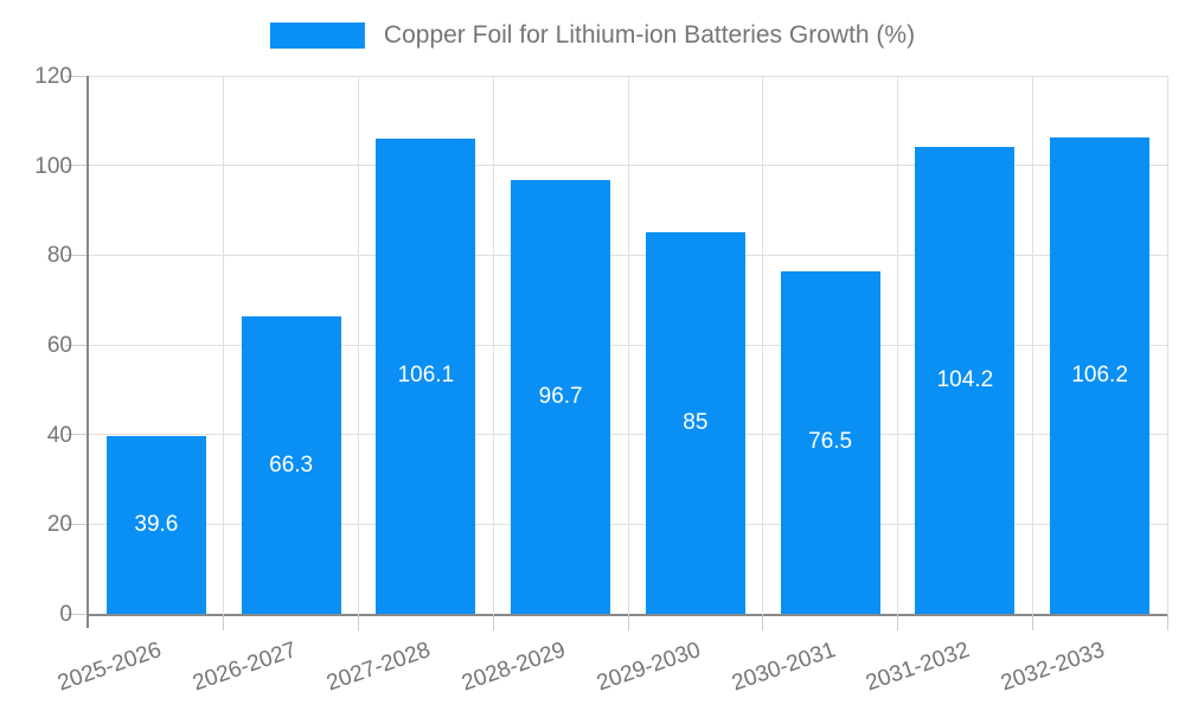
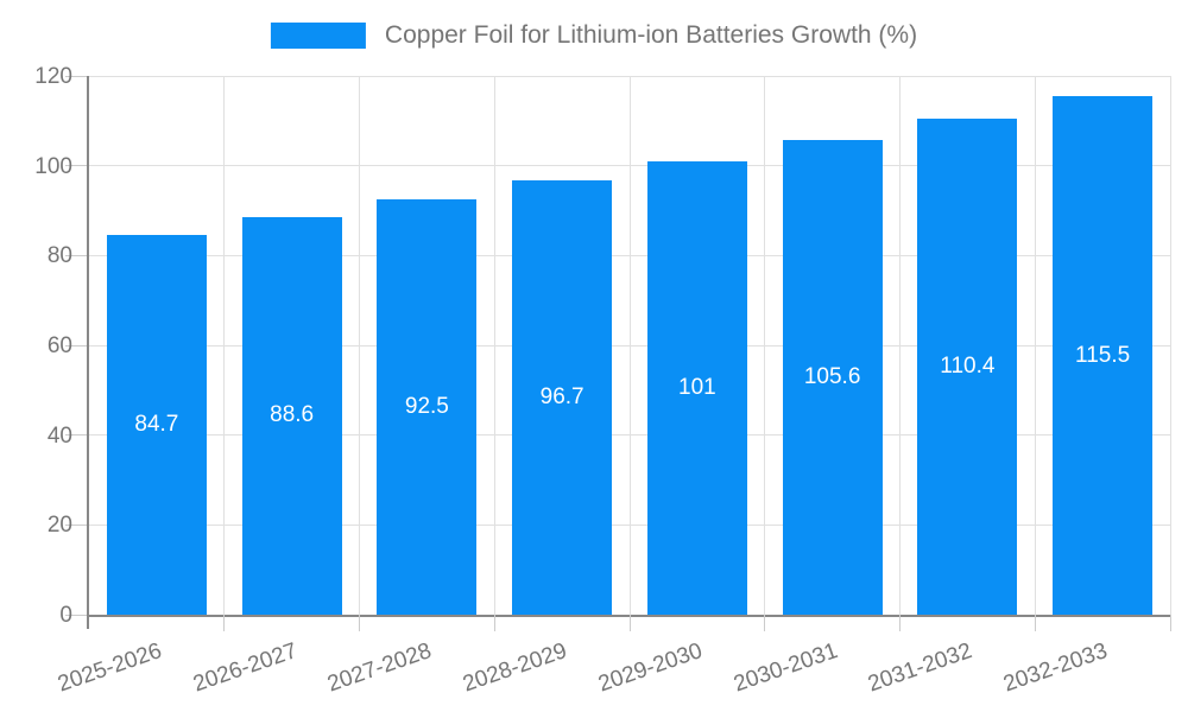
2025-2026: 39.6 -> 84.7
2026-2027: 66.3 -> 88.6
2027-2028: 106.1 -> 92.5
2029-2030: 85 -> 101
2030-2031: 76.5 -> 105.6
2031-2032: 104.2 -> 110.4
2032-2033: 106.2 -> 115.5
